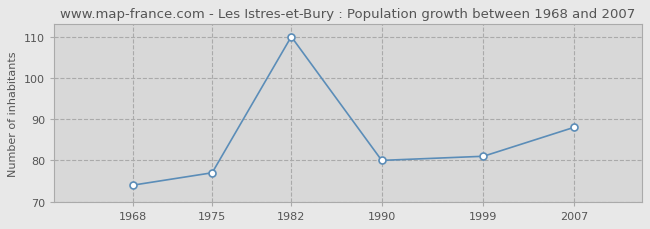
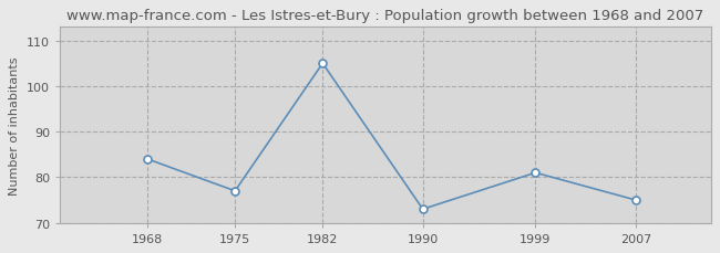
1968: 74 -> 84
1982: 110 -> 105
1990: 80 -> 73
2007: 88 -> 75
